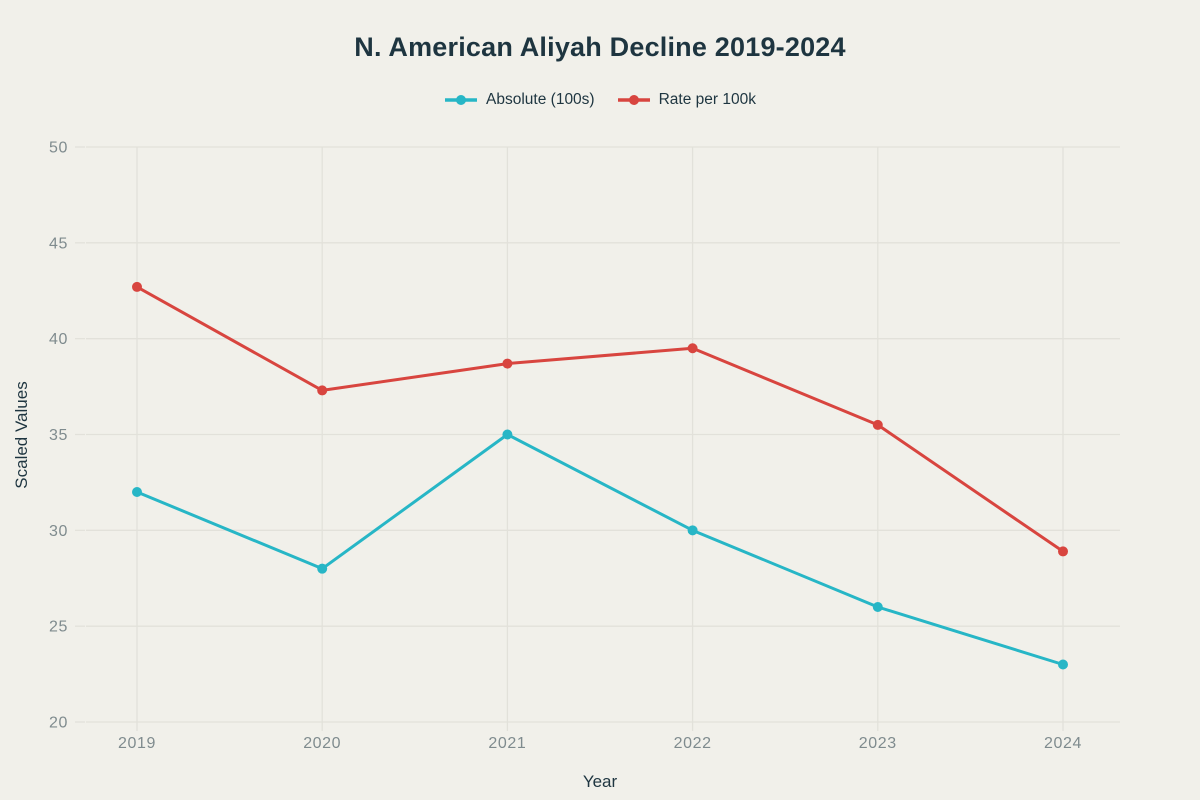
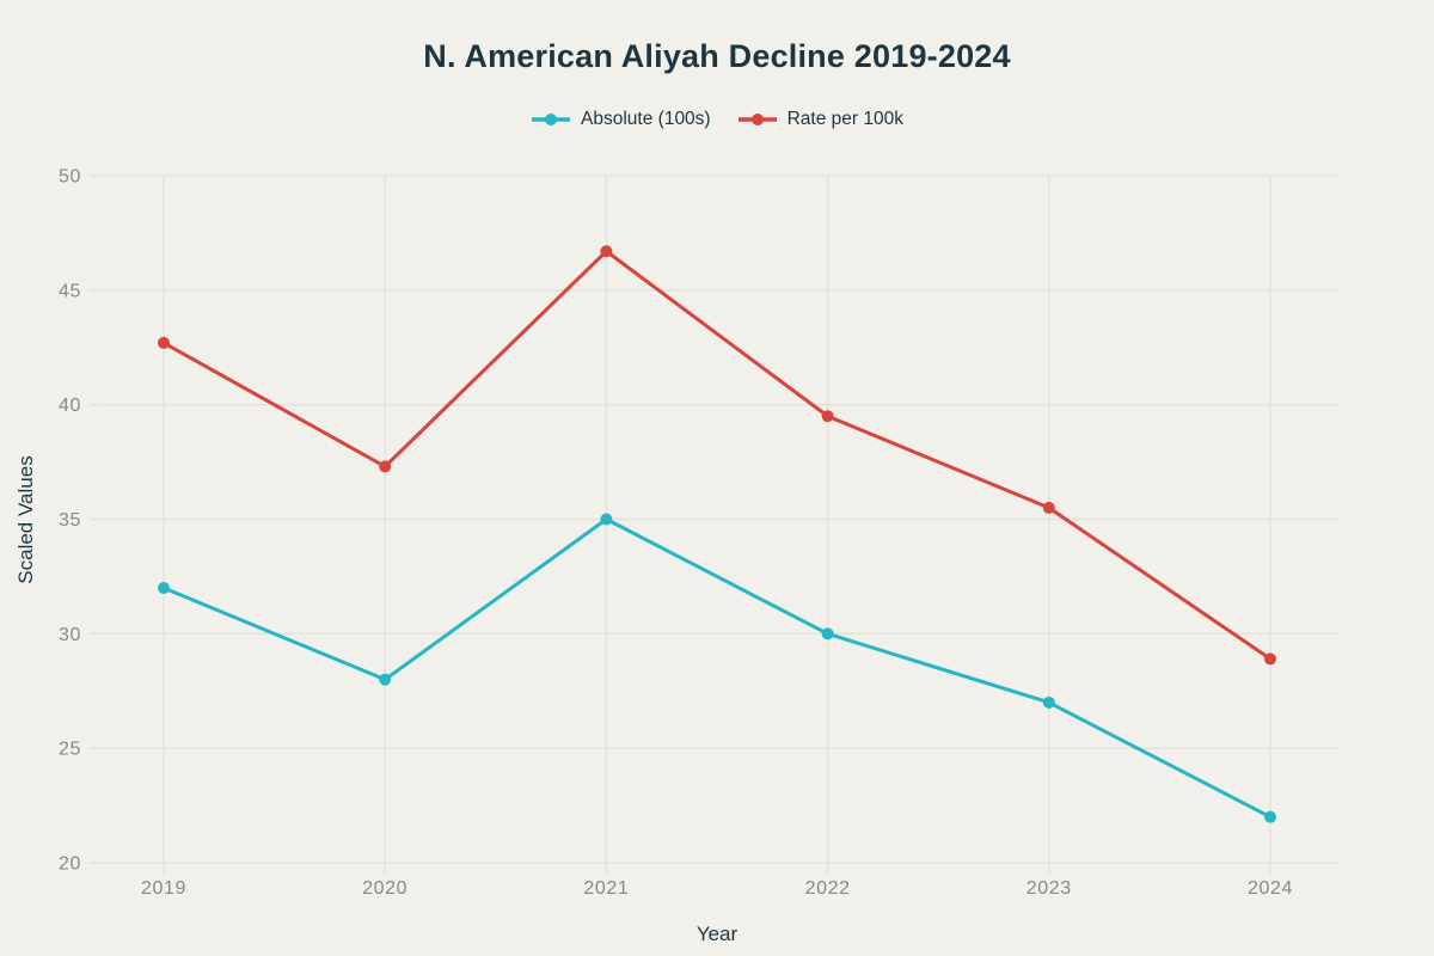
Rate per 100k/2021: 38.7 -> 46.7
Absolute (100s)/2023: 26 -> 27
Absolute (100s)/2024: 23 -> 22
